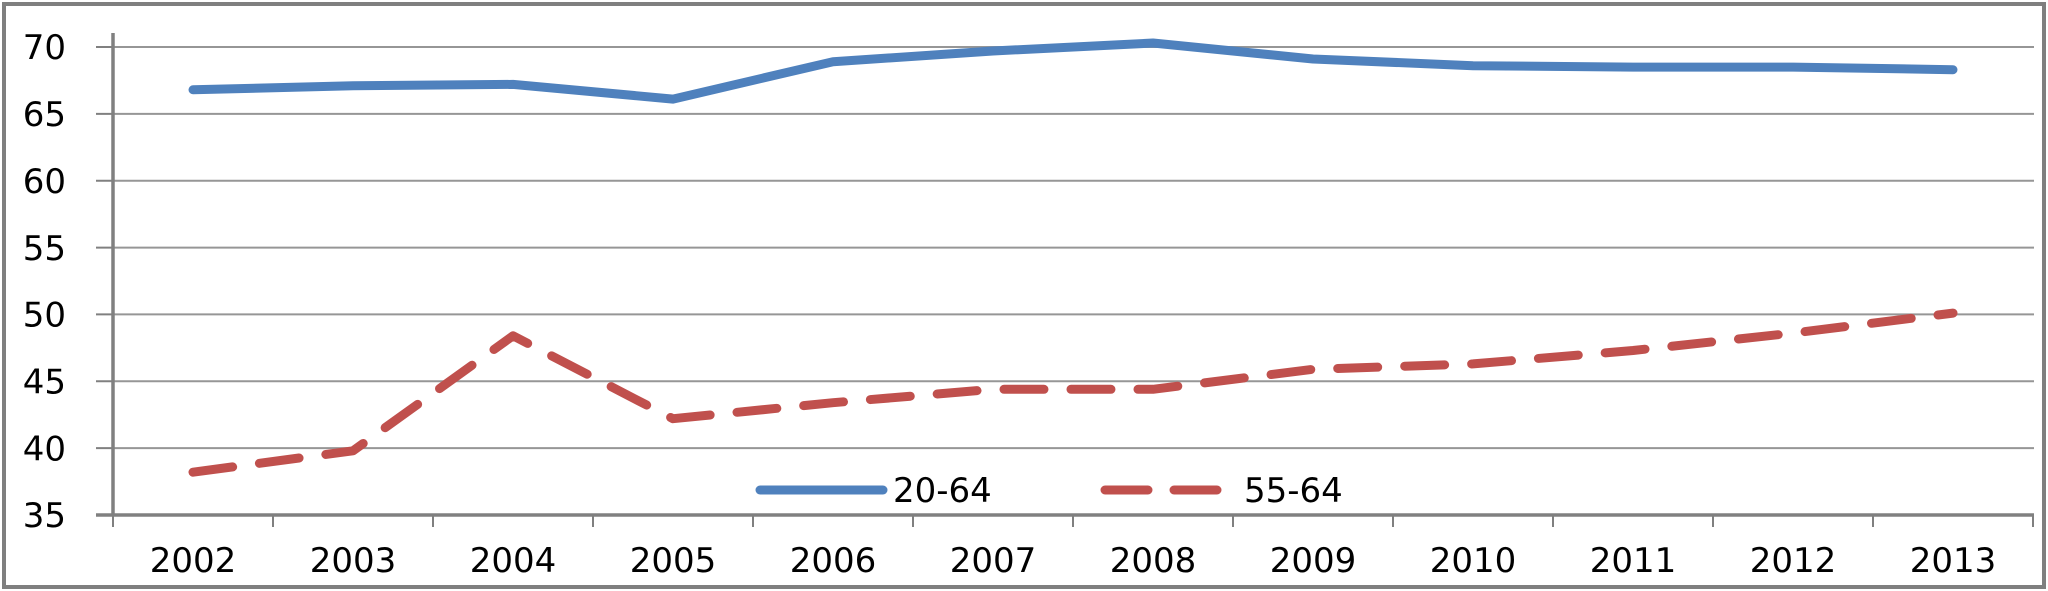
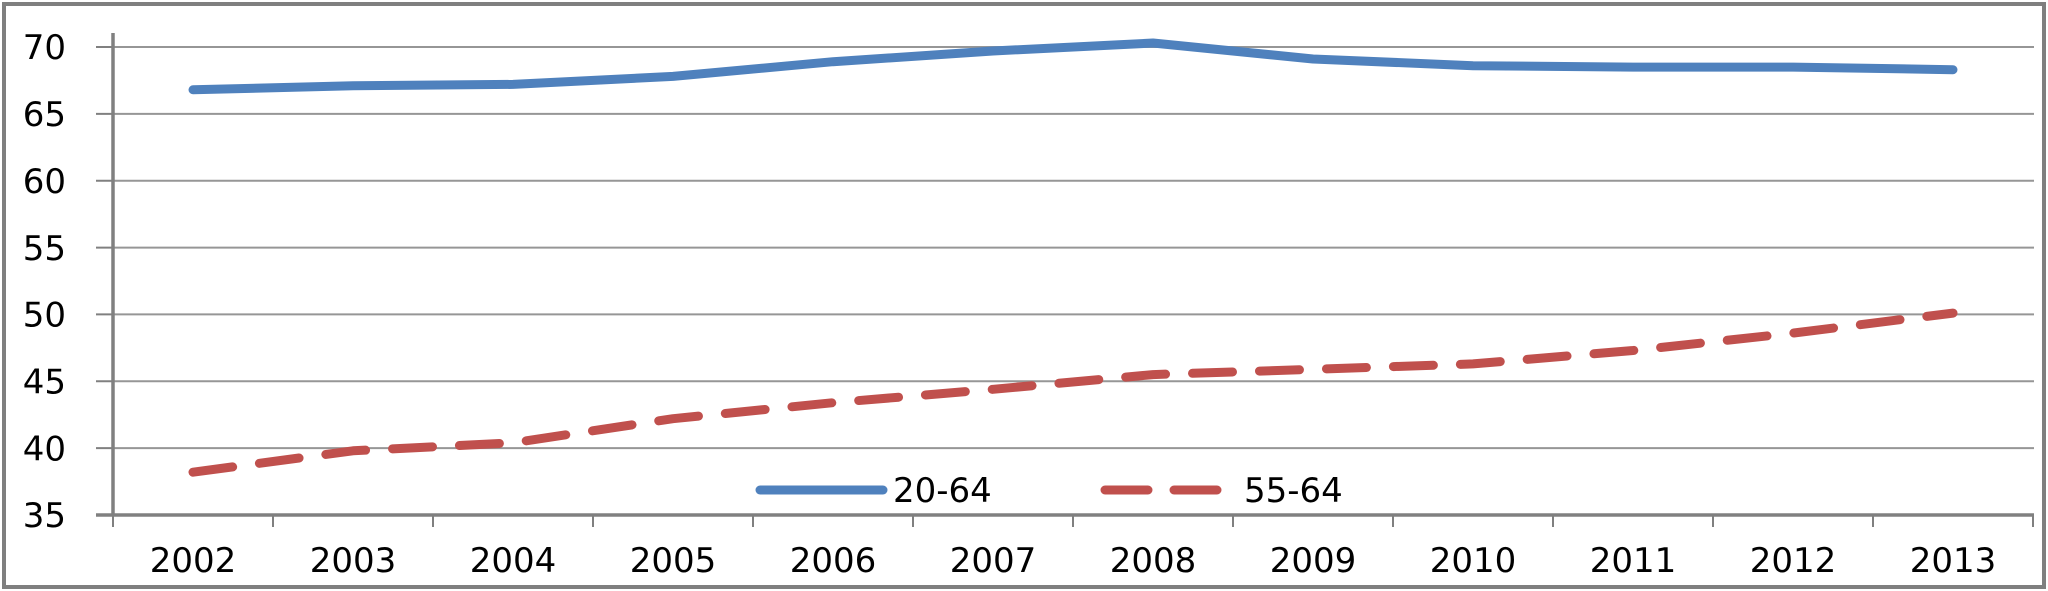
55-64/2004: 48.4 -> 40.4
20-64/2005: 66.1 -> 67.8
55-64/2008: 44.4 -> 45.5
